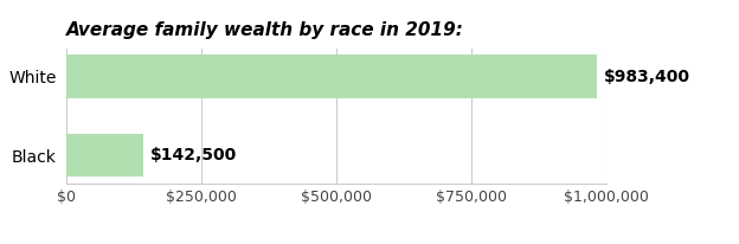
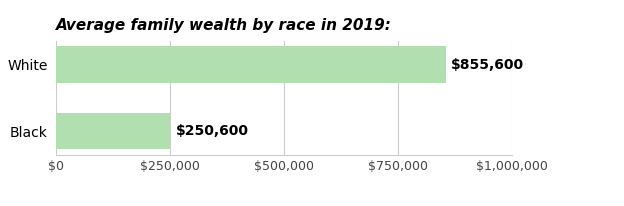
White: $983,400 -> $855,600
Black: $142,500 -> $250,600
